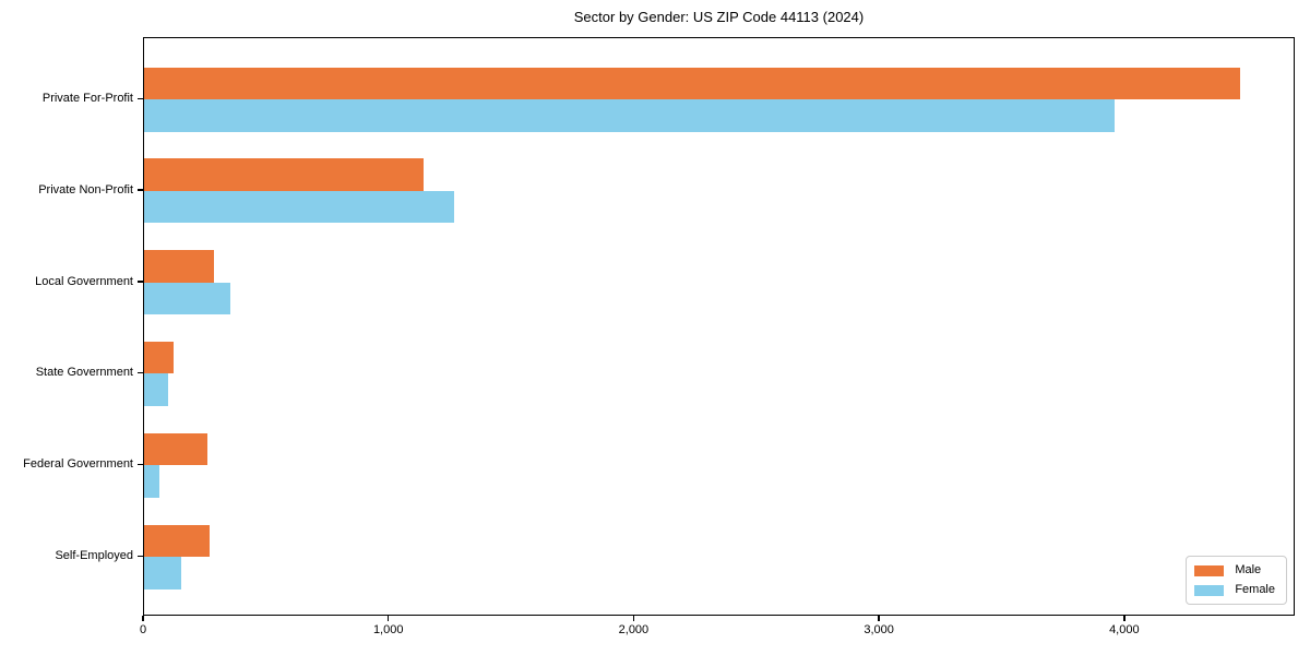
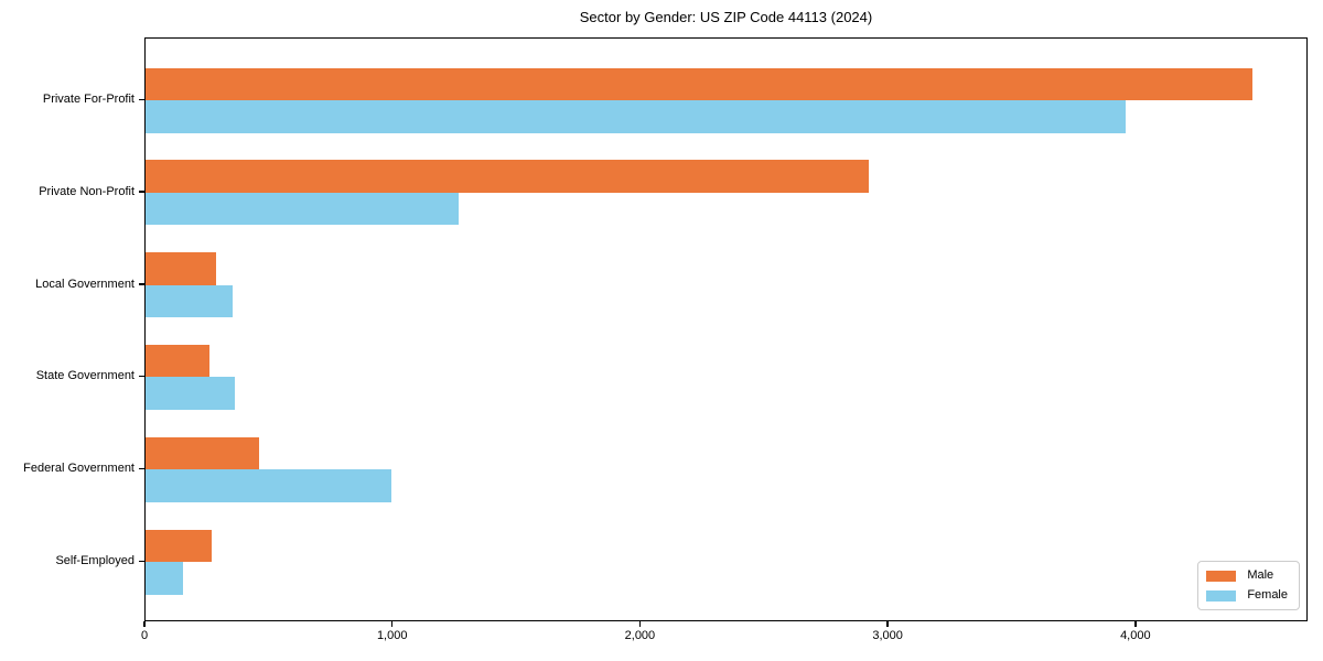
Male/Private Non-Profit: 1140 -> 2920
Male/State Government: 120 -> 260
Female/State Government: 100 -> 360
Male/Federal Government: 260 -> 460
Female/Federal Government: 60 -> 990
